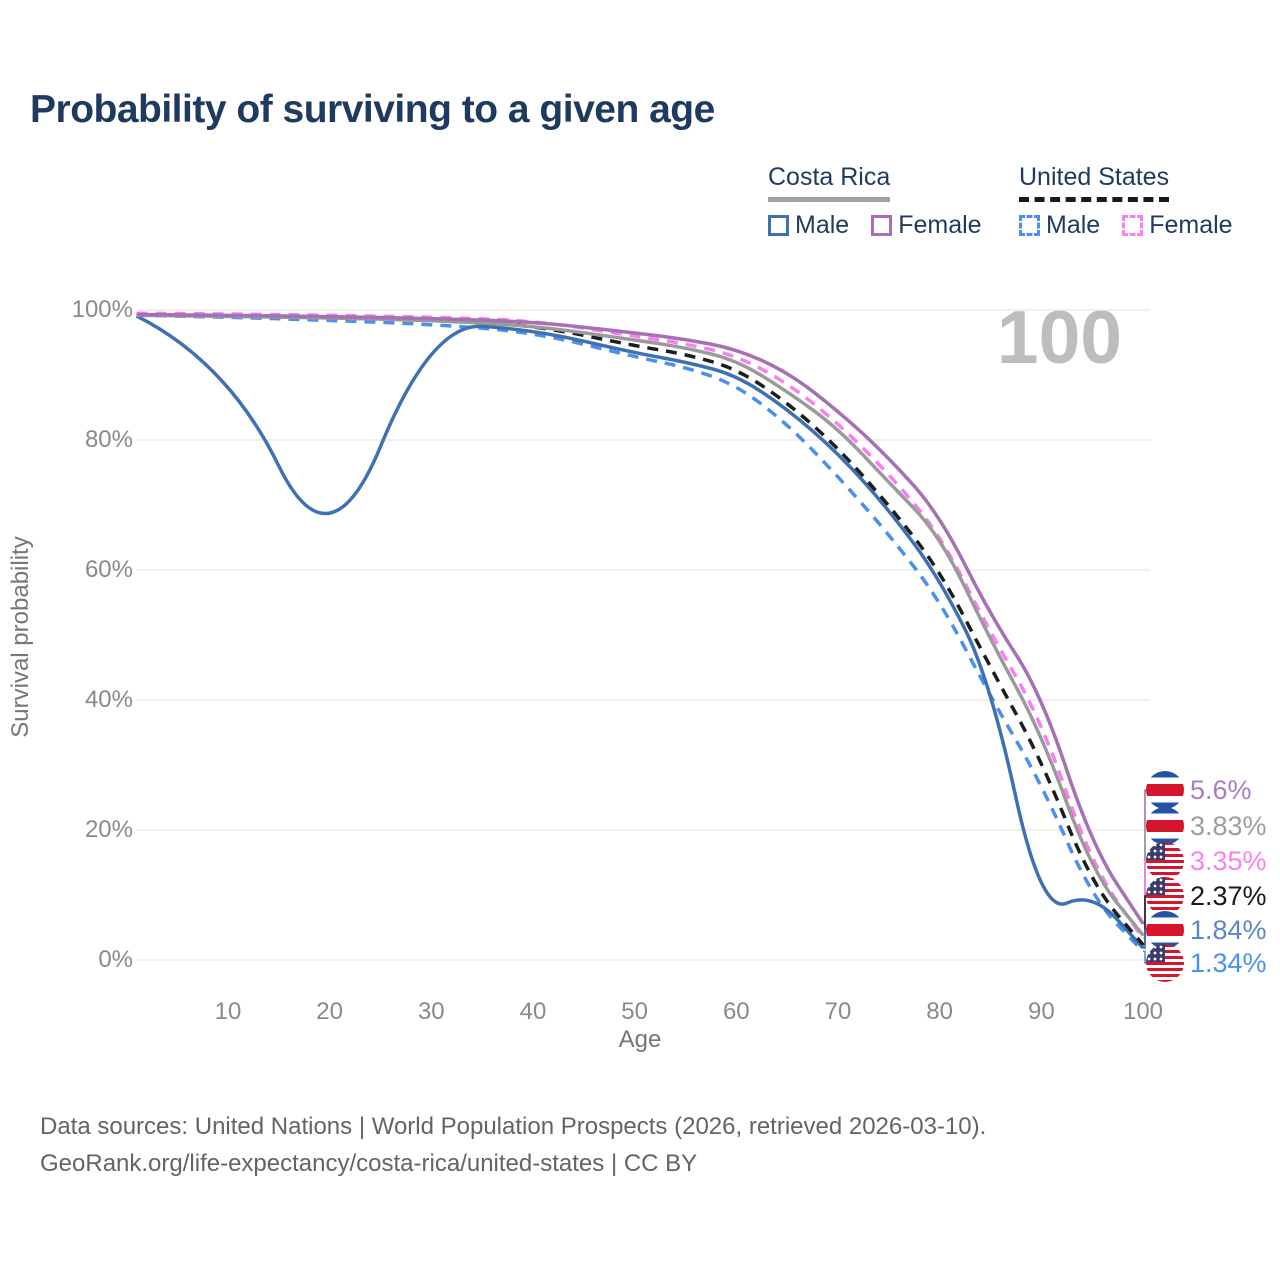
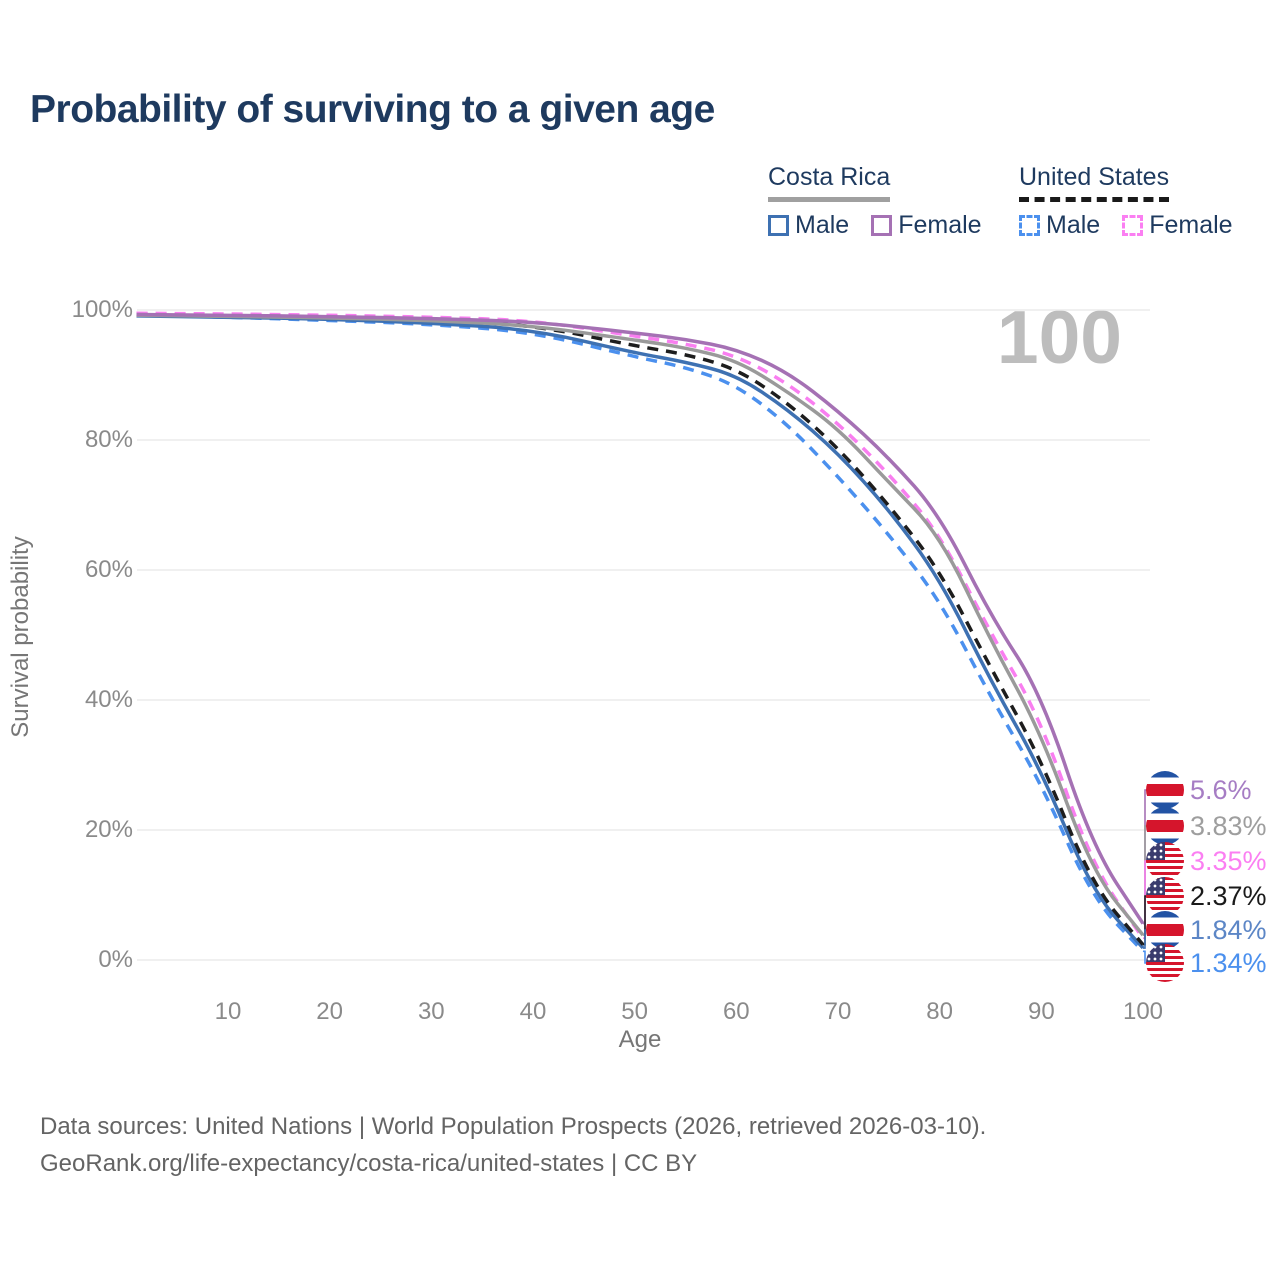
Costa Rica Male/10: 92% -> 99%
Costa Rica Male/20: 60% -> 99%
Costa Rica Male/90: 7% -> 29%
